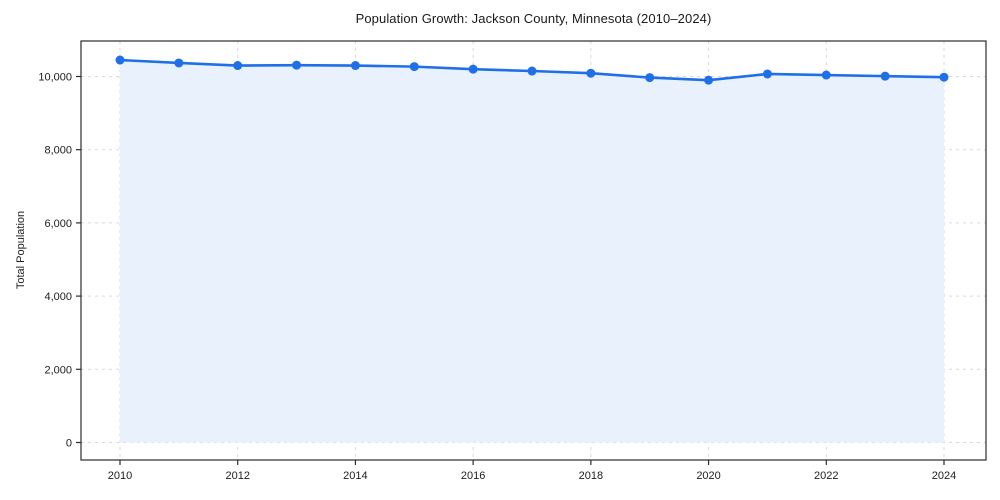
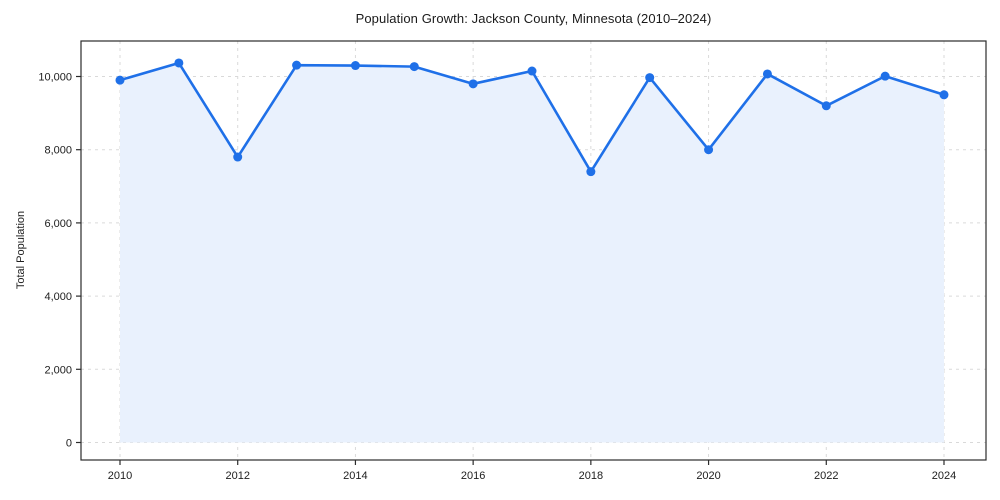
2010: 10400 -> 9900
2012: 10300 -> 7800
2016: 10200 -> 9800
2018: 10100 -> 7400
2020: 9900 -> 8000
2022: 10000 -> 9200
2024: 10000 -> 9500
